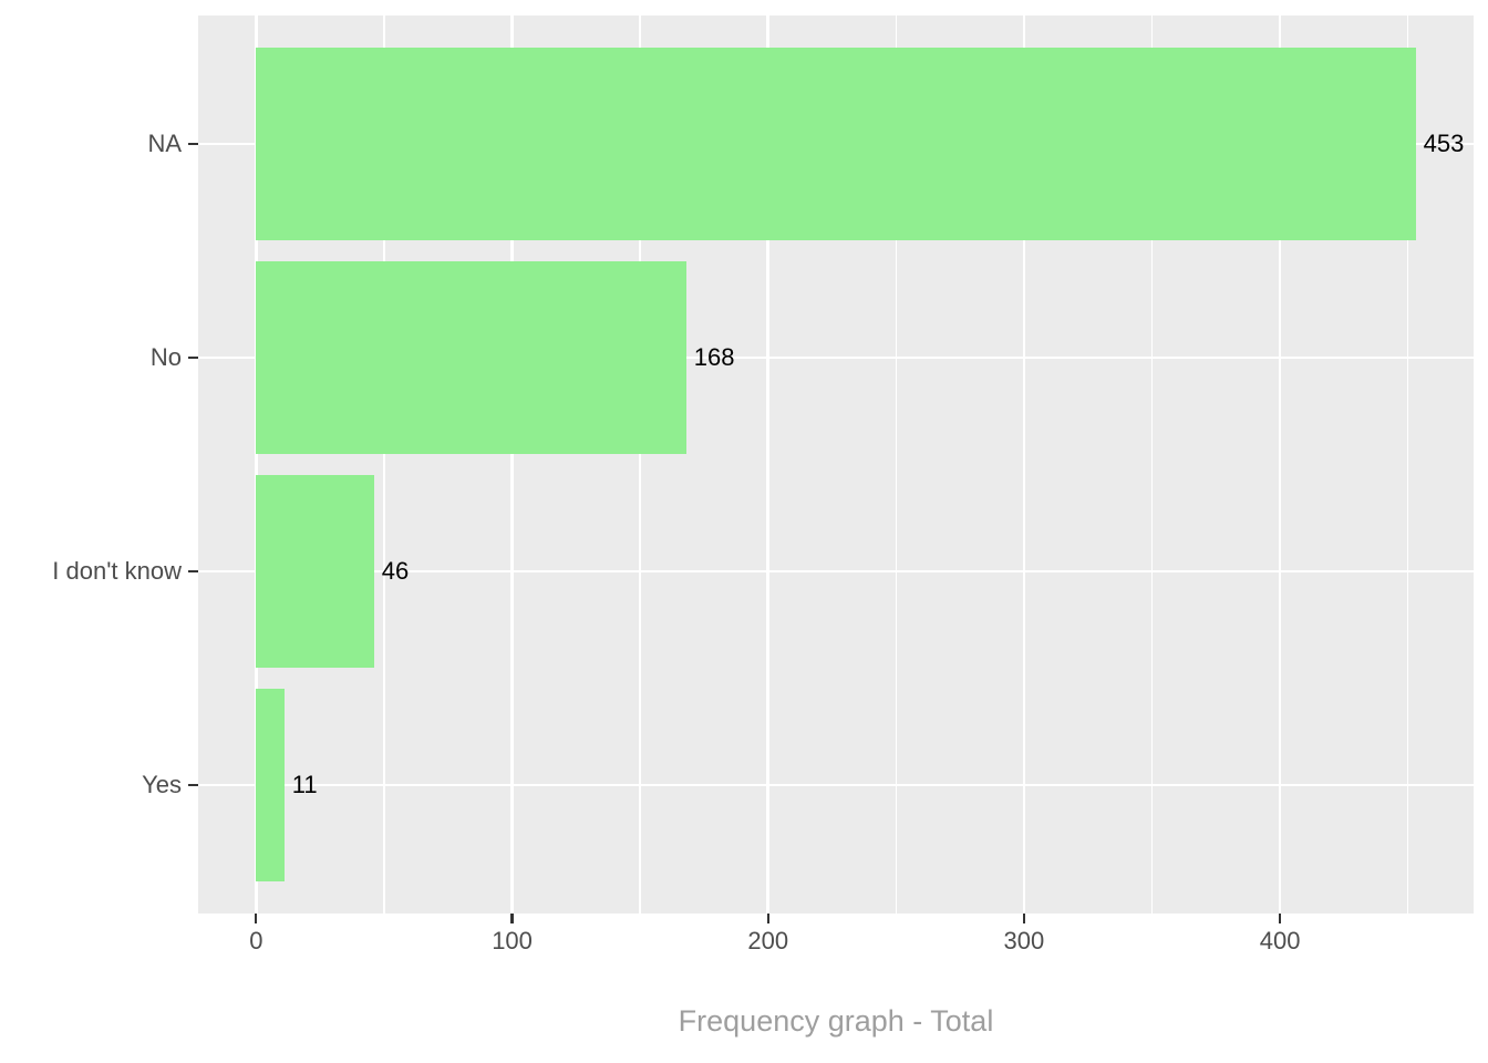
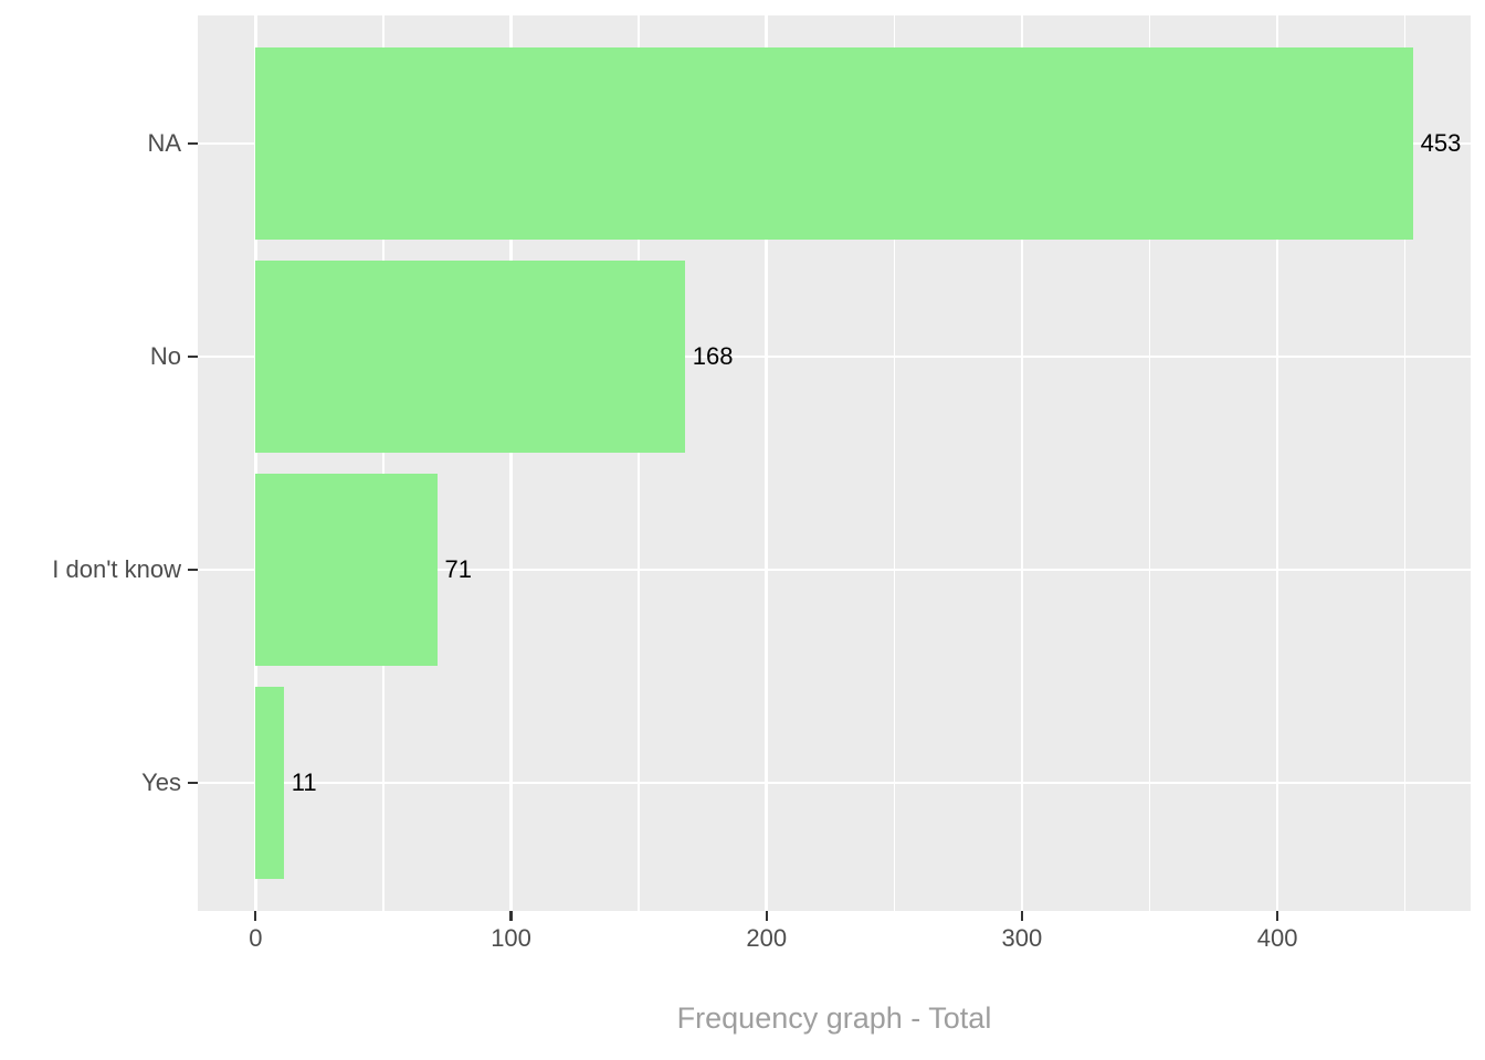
I don't know: 46 -> 71
